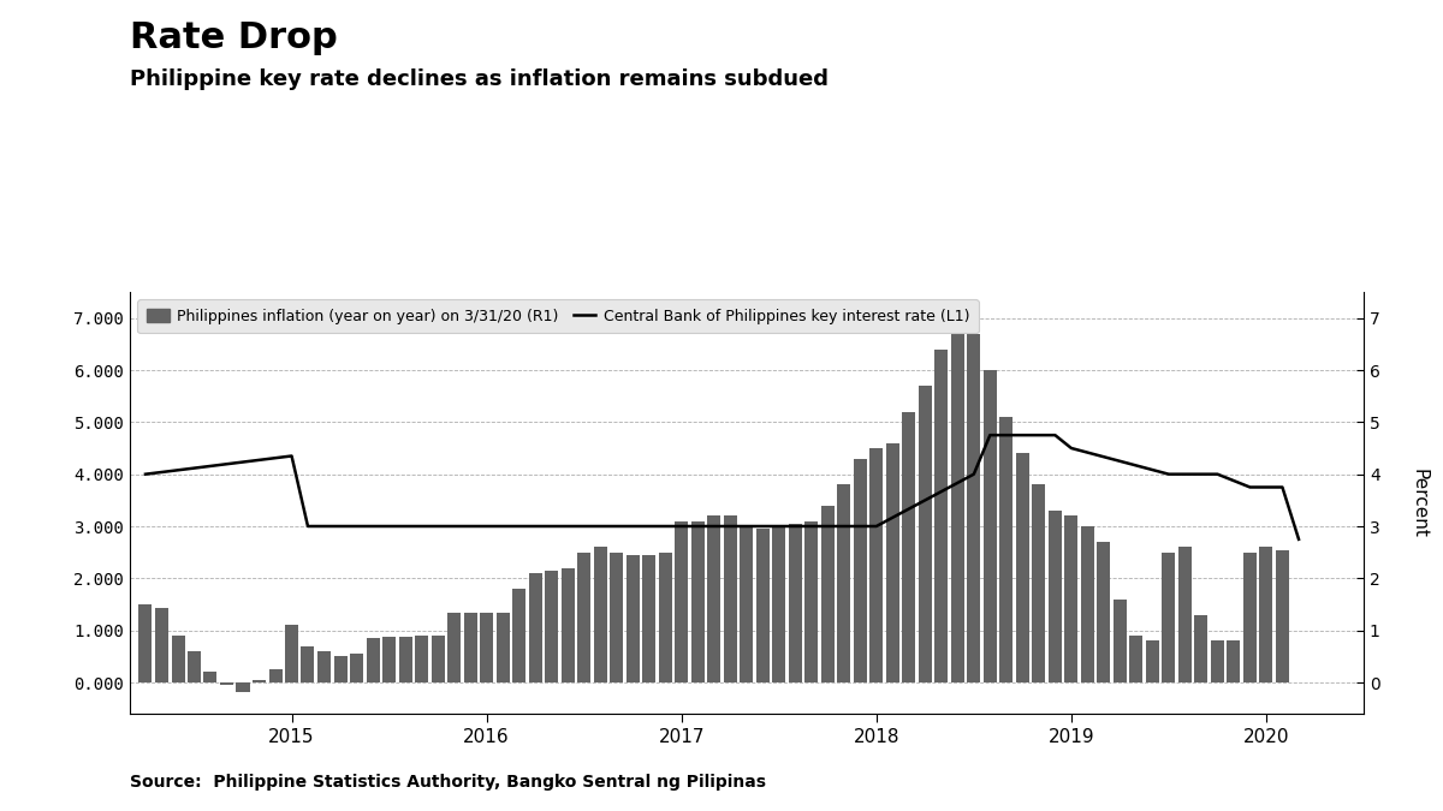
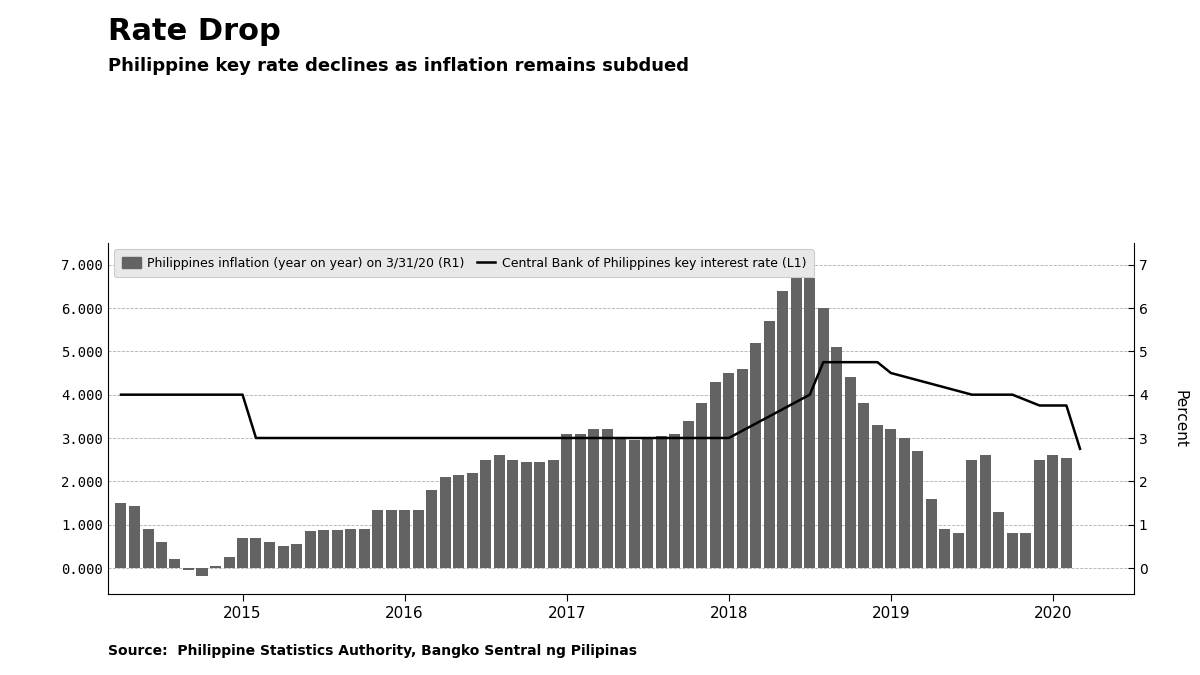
Philippines inflation (year on year) on 3/31/20 (R1)/2015: 1.10 -> 0.70
Central Bank of Philippines key interest rate (L1)/2015: 4.35 -> 4.00
